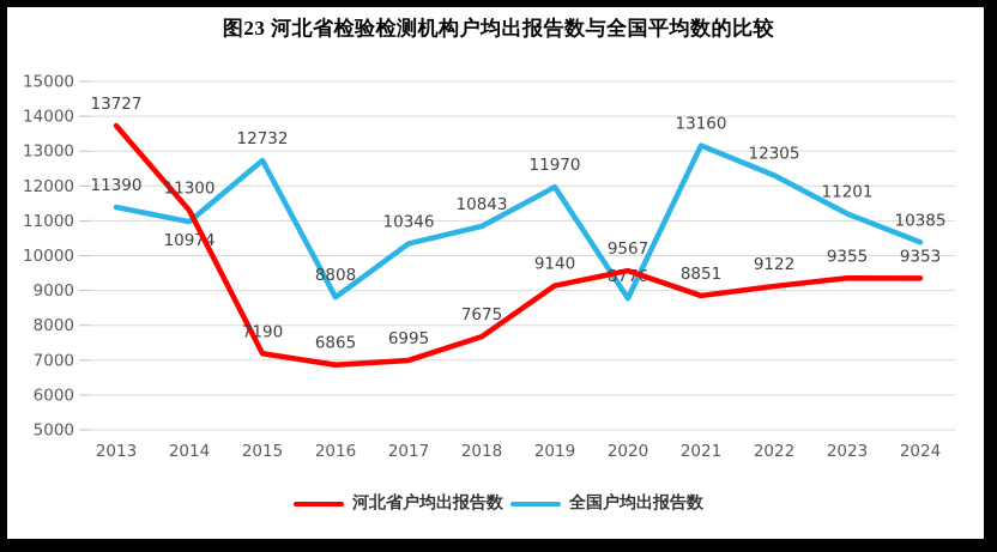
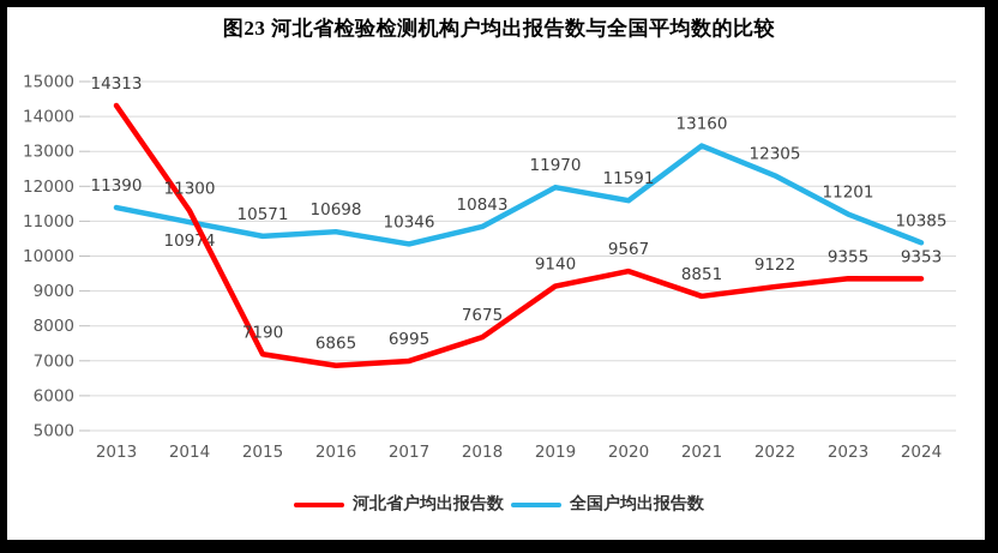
河北省户均出报告数/2013: 13727 -> 14313
全国户均出报告数/2015: 12732 -> 10571
全国户均出报告数/2016: 8808 -> 10698
全国户均出报告数/2020: 8776 -> 11591
